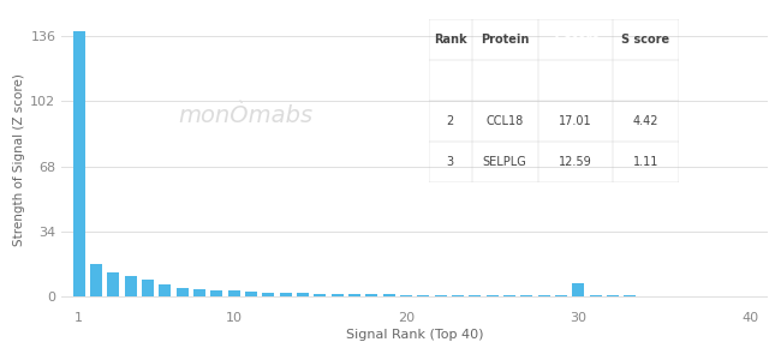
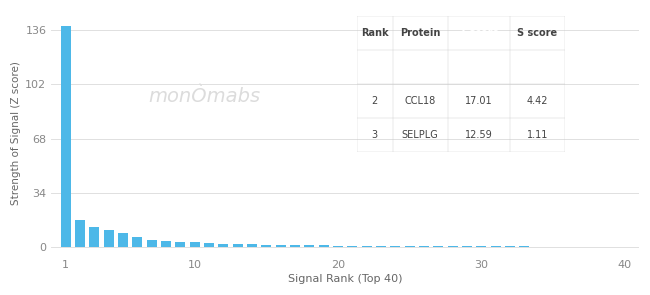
30: 7 -> 0
